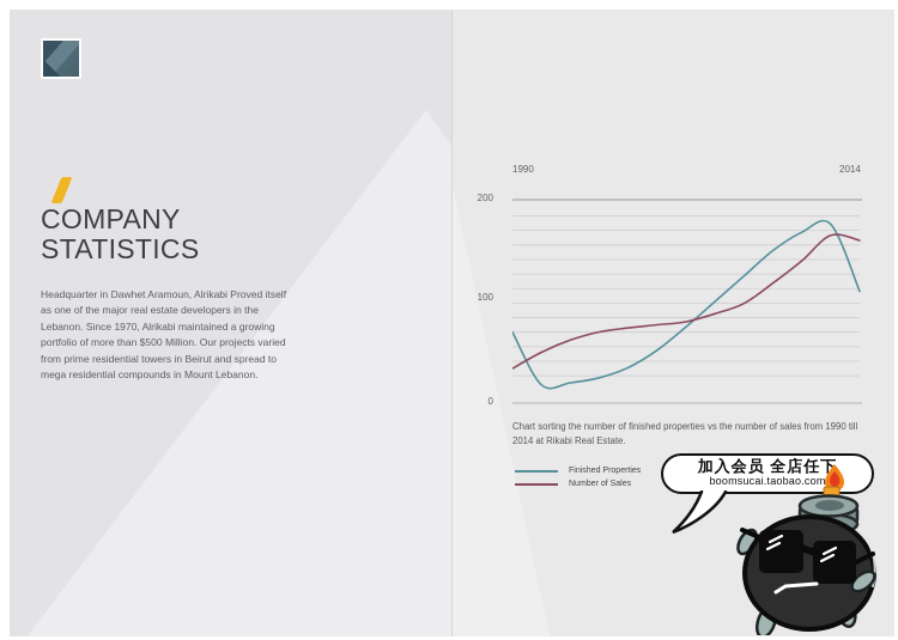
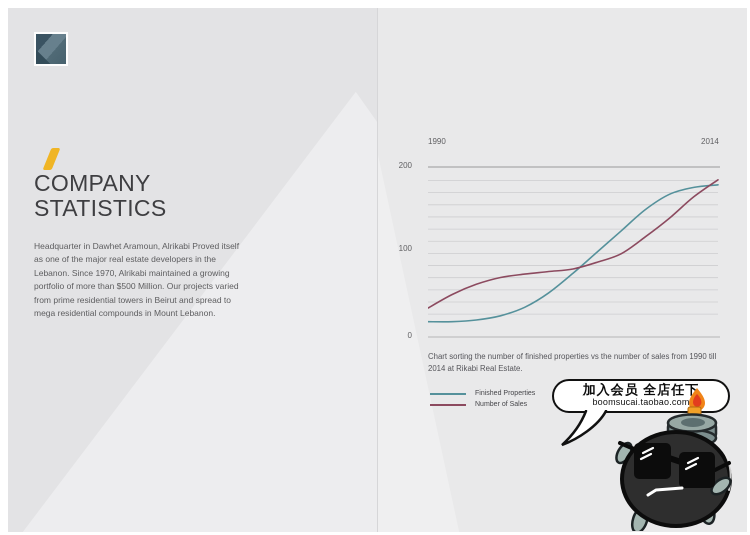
Finished Properties/1990: 70 -> 20
Finished Properties/2014: 110 -> 180
Number of Sales/2014: 160 -> 180
